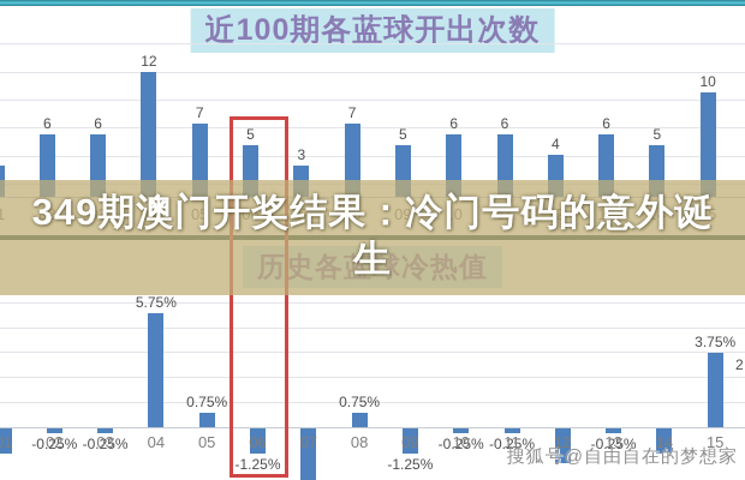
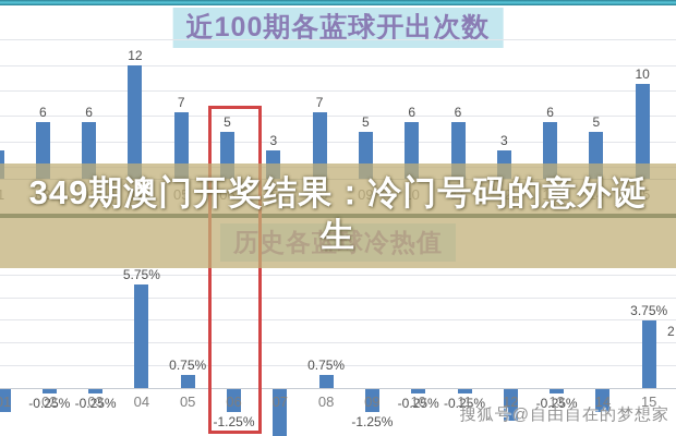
近100期各蓝球开出次数/12: 4 -> 3
